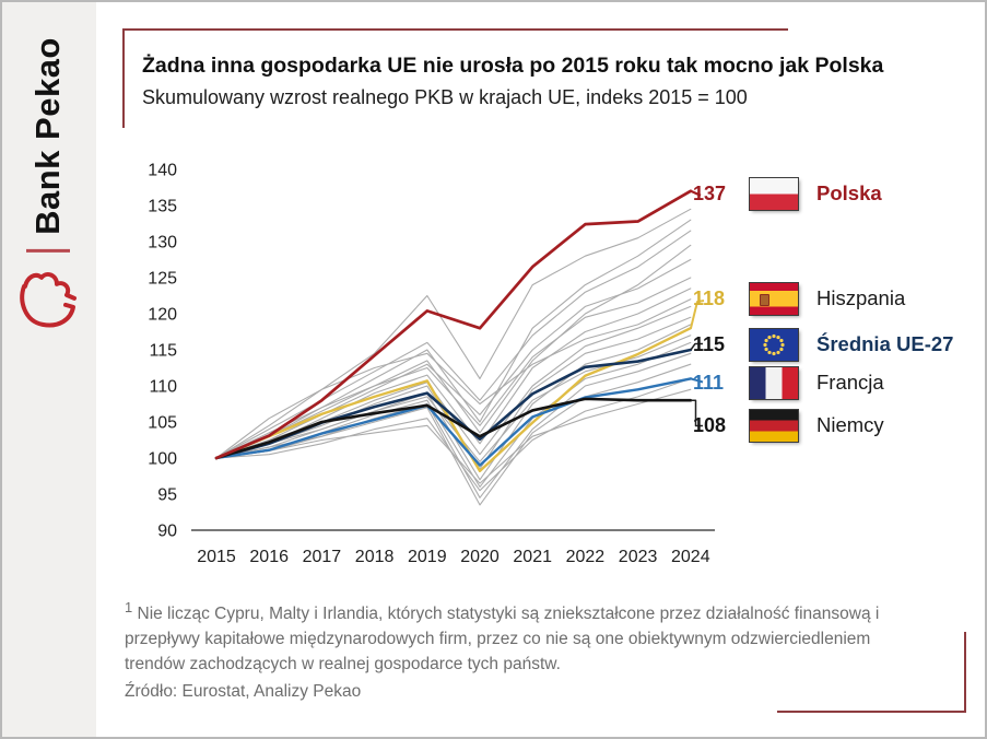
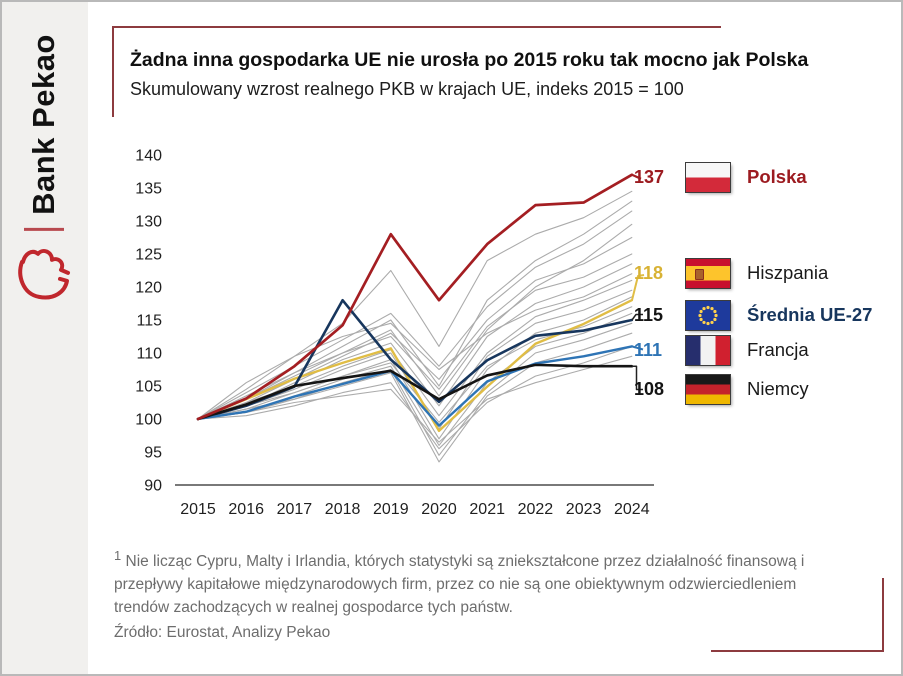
Średnia UE-27/2018: 107 -> 118
Polska/2019: 120 -> 128
